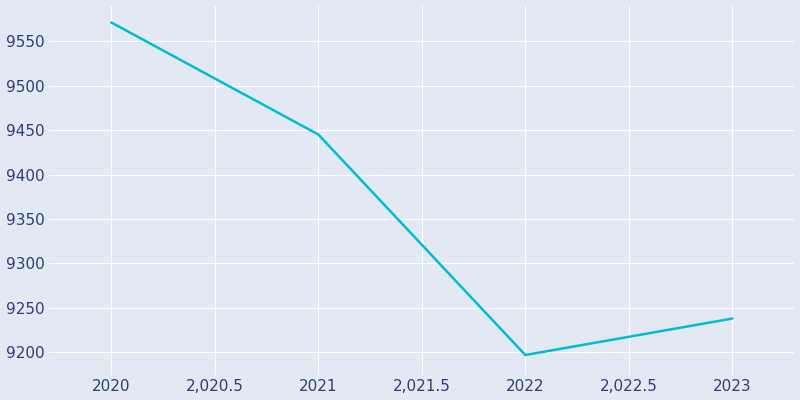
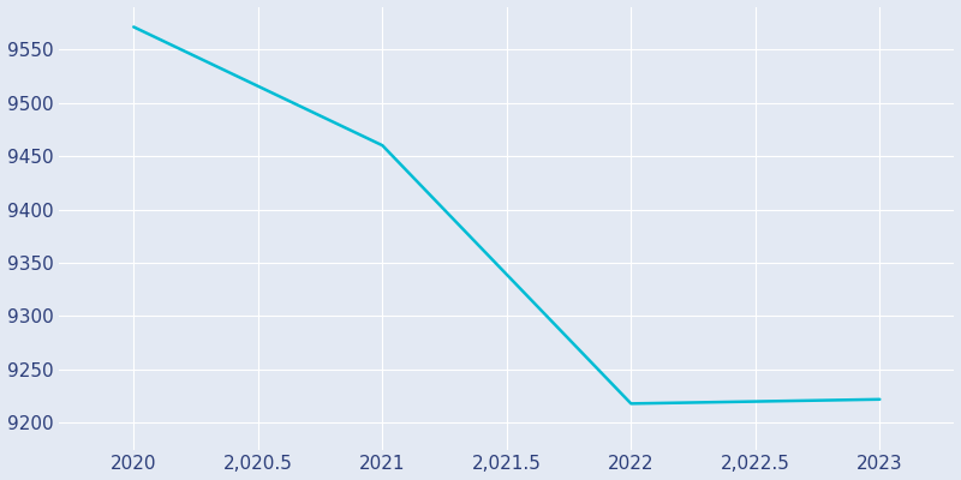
2021: 9445 -> 9460
2022: 9197 -> 9218
2023: 9238 -> 9222
